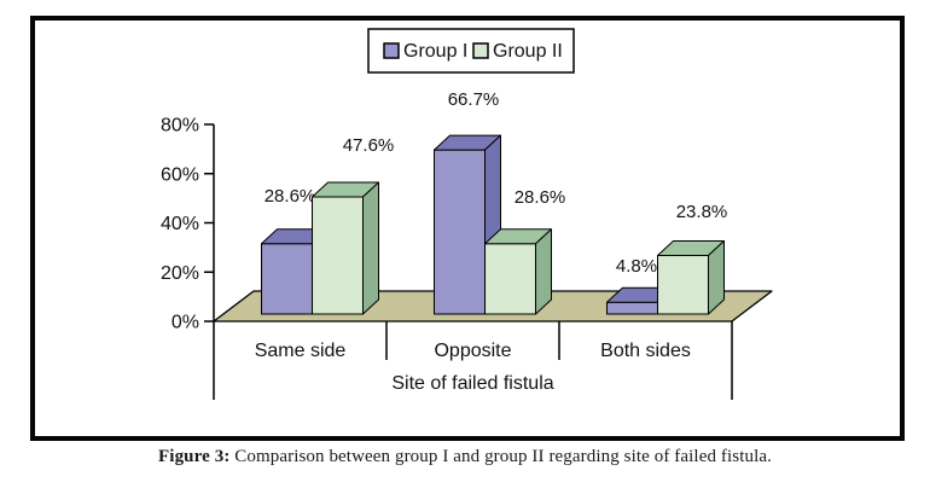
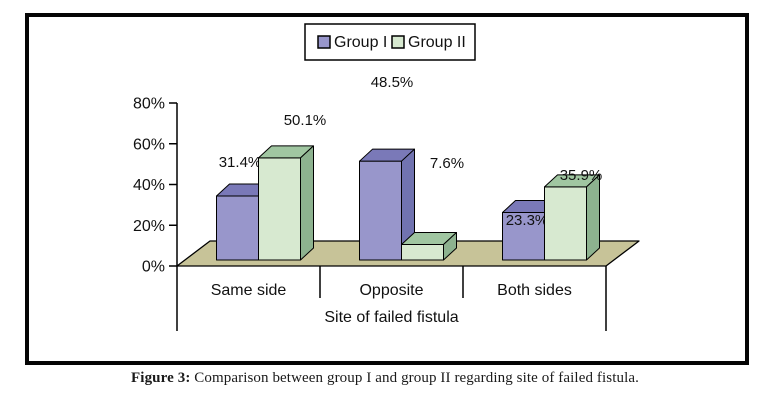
Group I/Same side: 28.6% -> 31.4%
Group II/Same side: 47.6% -> 50.1%
Group I/Opposite: 66.7% -> 48.5%
Group II/Opposite: 28.6% -> 7.6%
Group I/Both sides: 4.8% -> 23.3%
Group II/Both sides: 23.8% -> 35.9%
